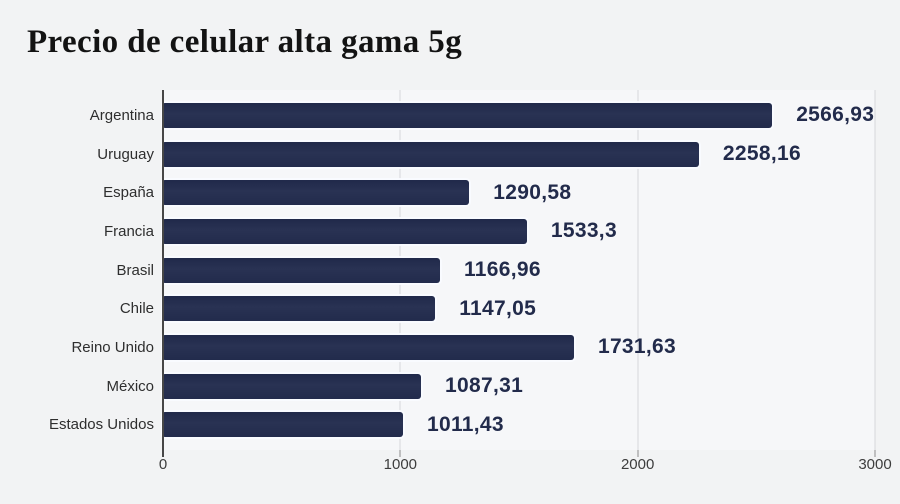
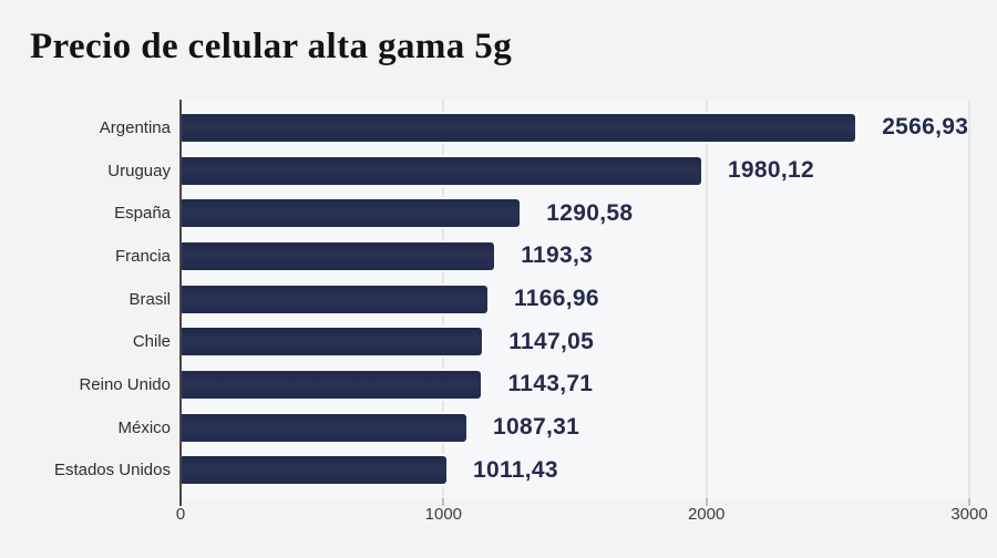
Uruguay: 2258,16 -> 1980,12
Francia: 1533,3 -> 1193,3
Reino Unido: 1731,63 -> 1143,71
